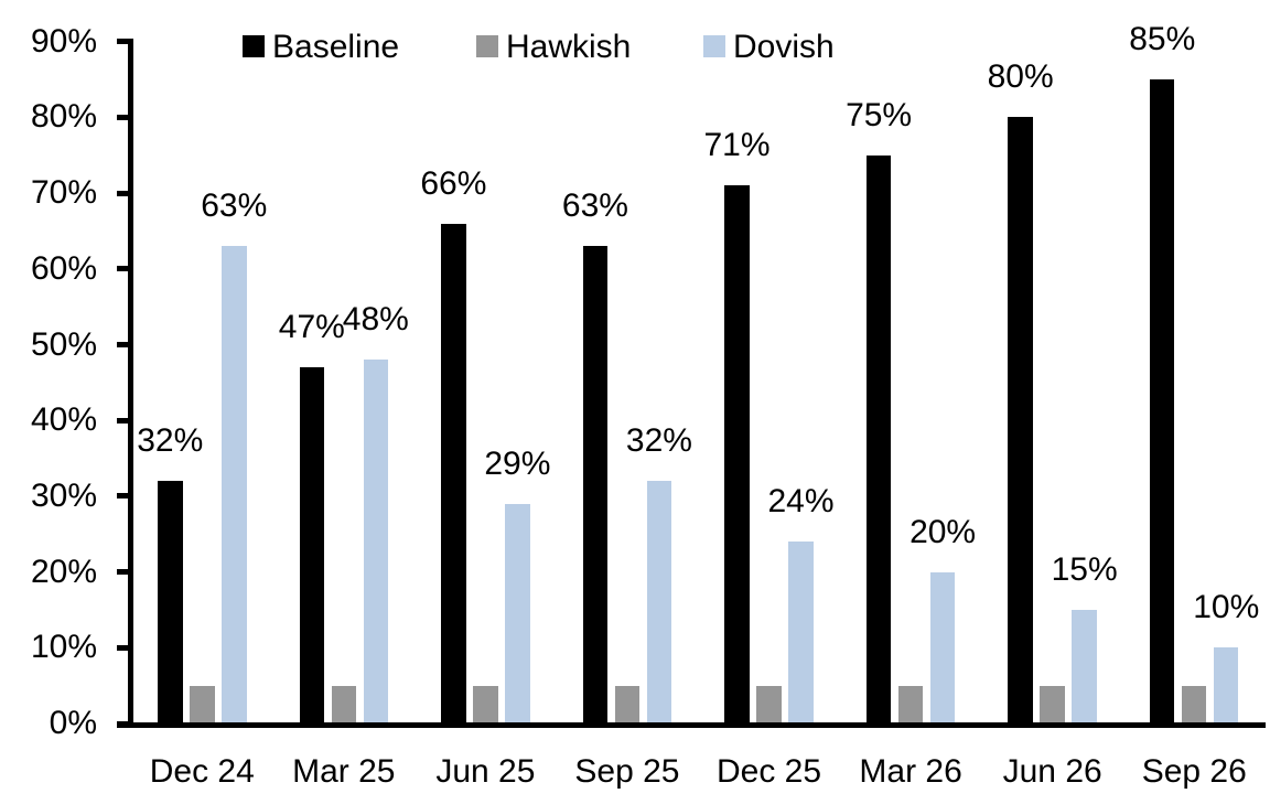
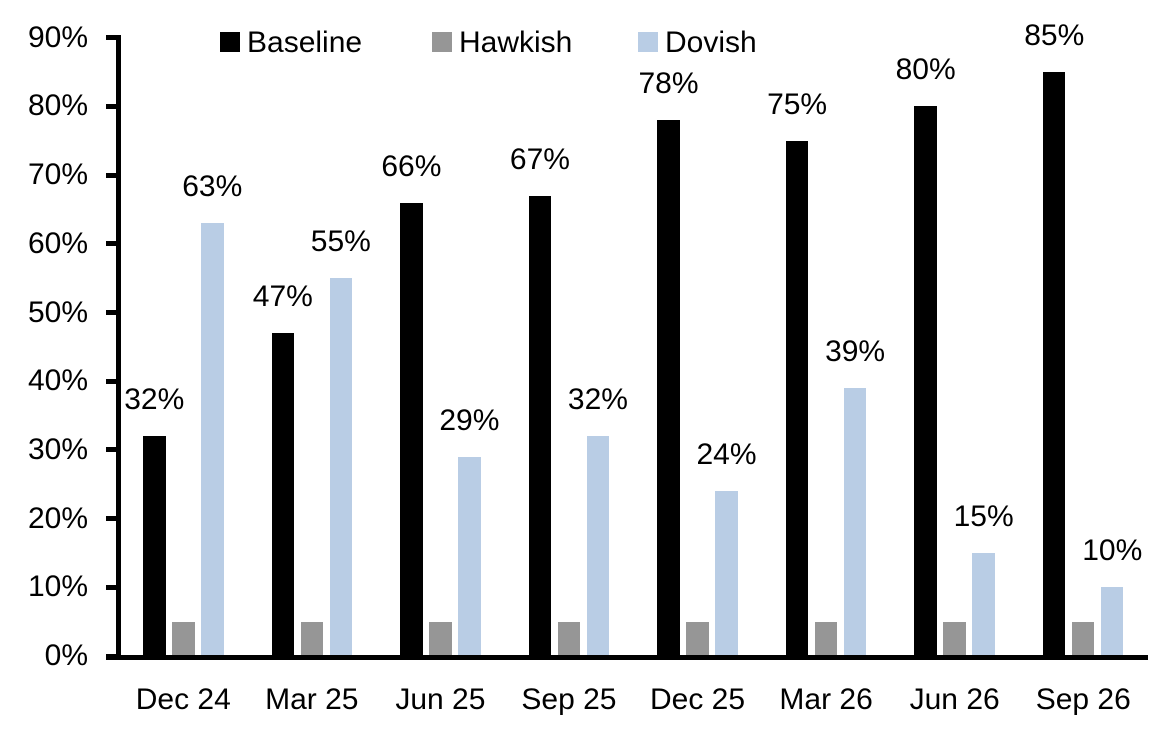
Dovish/Mar 25: 48% -> 55%
Baseline/Sep 25: 63% -> 67%
Baseline/Dec 25: 71% -> 78%
Dovish/Mar 26: 20% -> 39%
